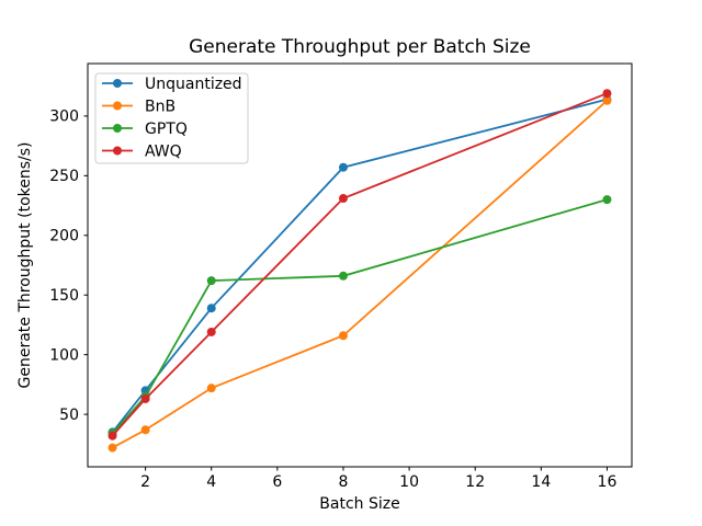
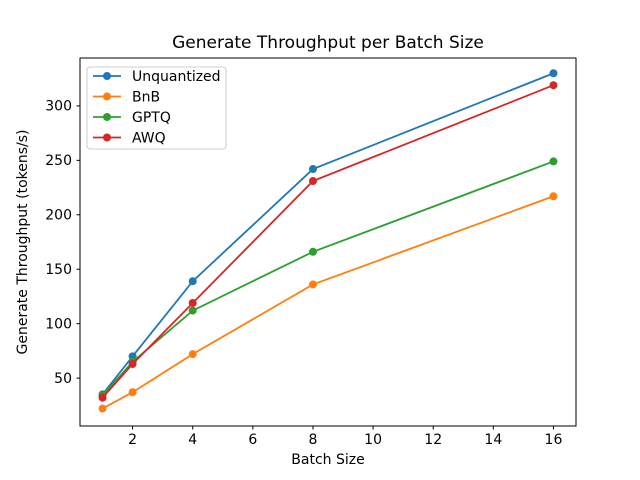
GPTQ/4: 162 -> 112
Unquantized/8: 257 -> 242
BnB/8: 116 -> 136
Unquantized/16: 314 -> 330
BnB/16: 313 -> 217
GPTQ/16: 230 -> 249
